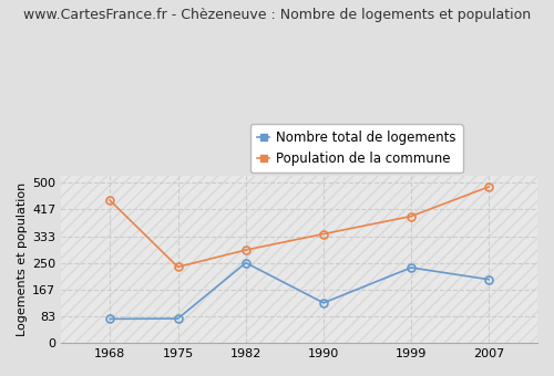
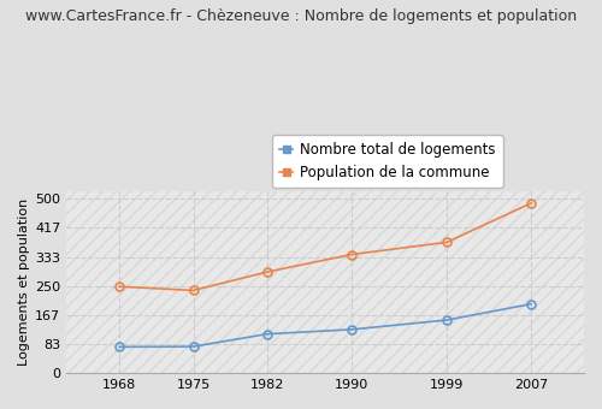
Population de la commune/1968: 445 -> 248
Nombre total de logements/1982: 250 -> 112
Nombre total de logements/1999: 235 -> 152
Population de la commune/1999: 395 -> 375
